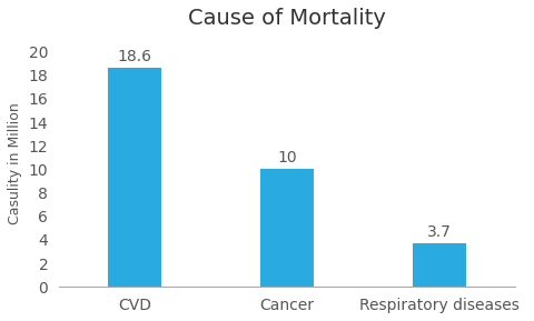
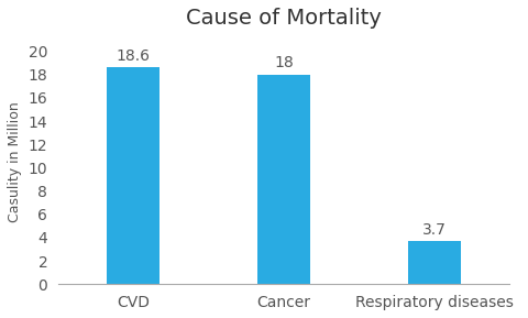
Cancer: 10 -> 18
